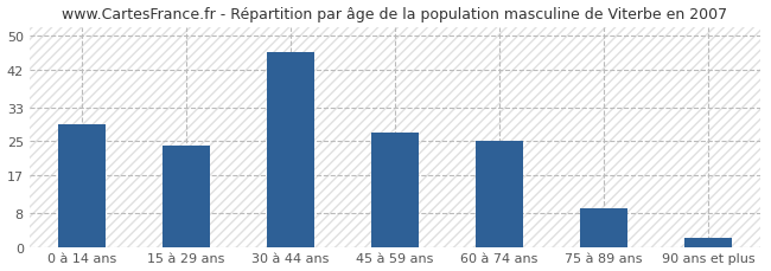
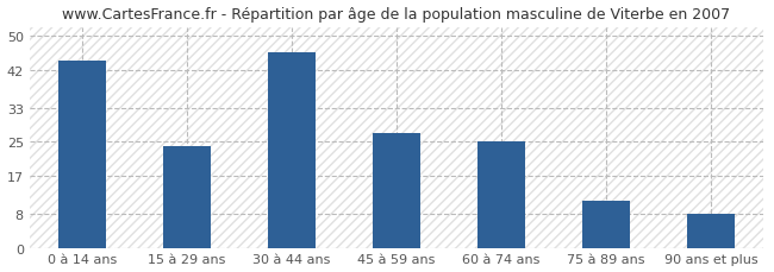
0 à 14 ans: 29 -> 44
75 à 89 ans: 9 -> 11
90 ans et plus: 2 -> 8
